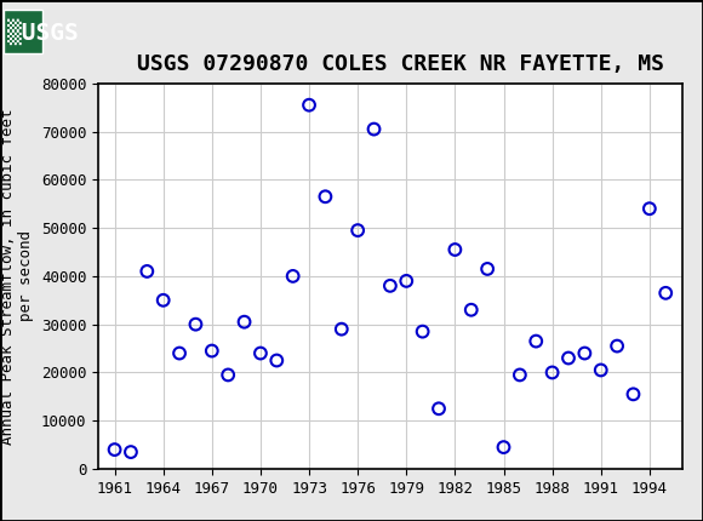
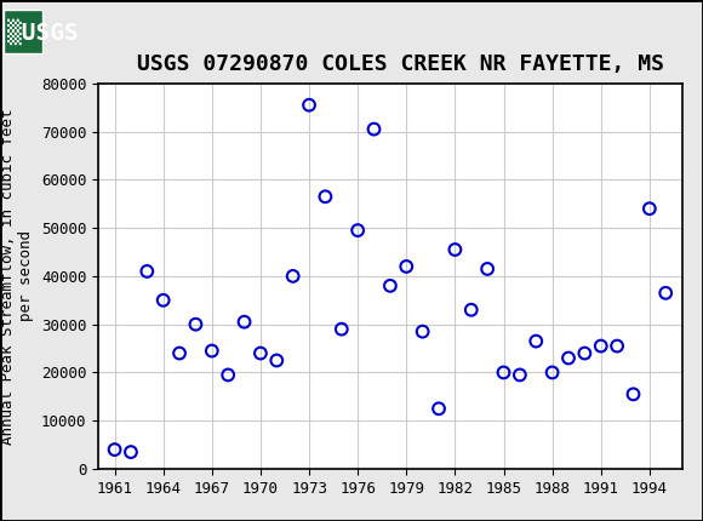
1979: 39000 -> 42000
1985: 4500 -> 20000
1991: 20500 -> 25500
